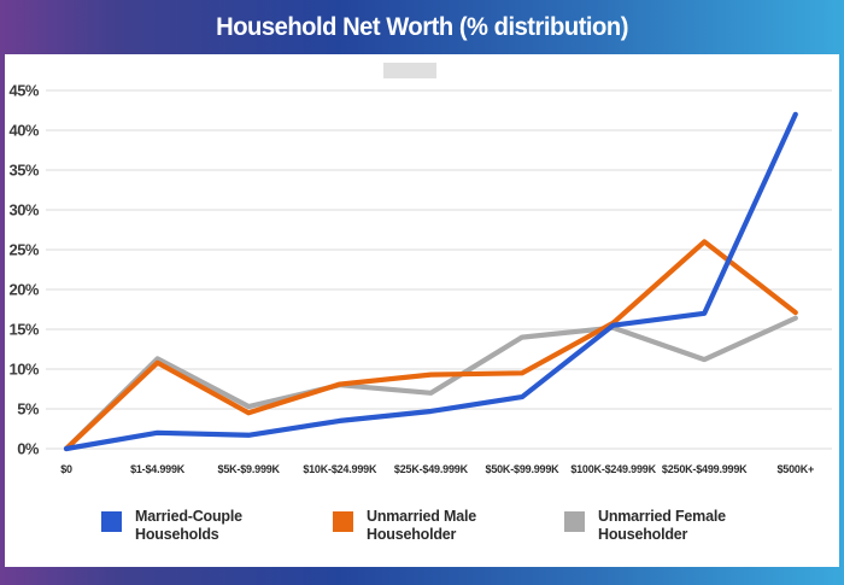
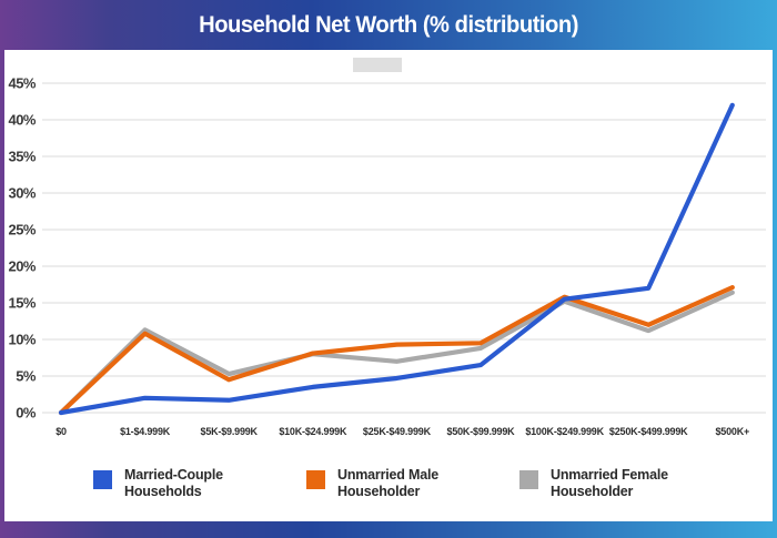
Unmarried Female Householder/$50K-$99.999K: 14% -> 9%
Unmarried Male Householder/$250K-$499.999K: 26% -> 12%
